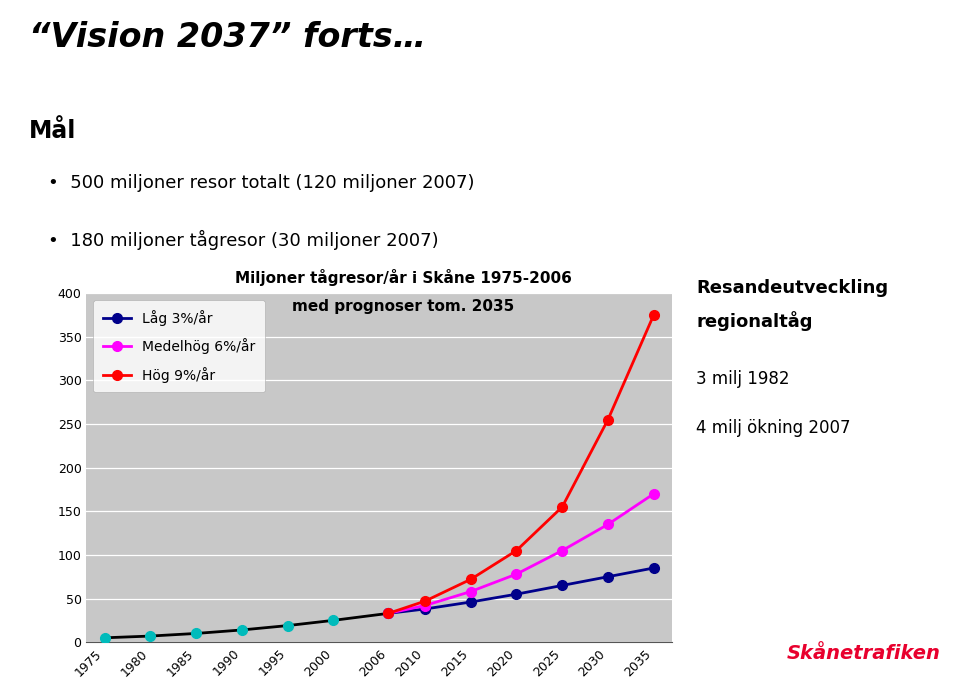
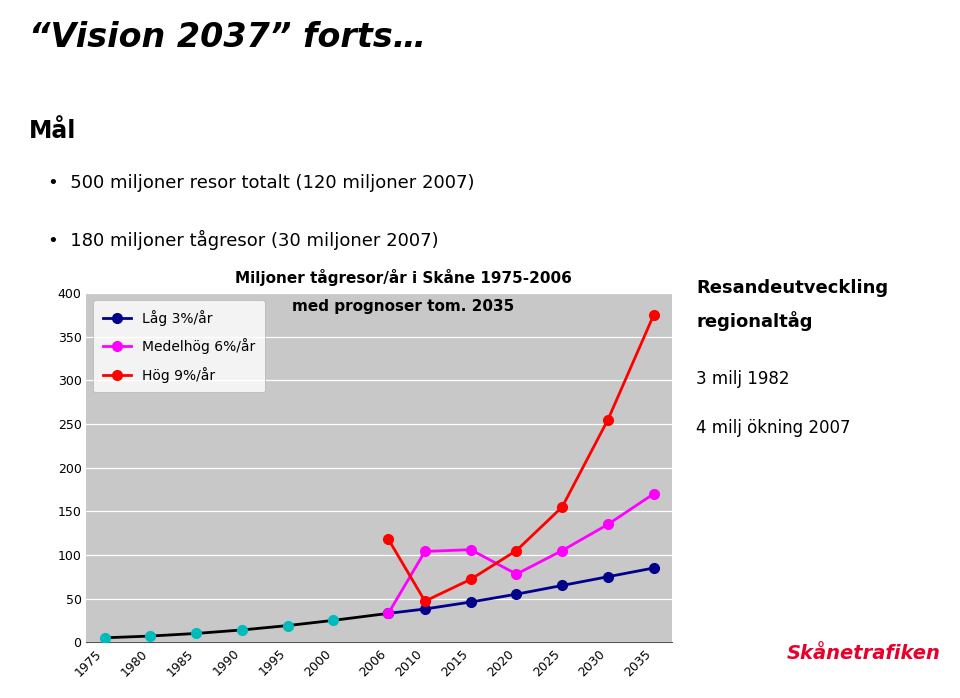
Hög 9%/år/2006: 33 -> 118
Medelhög 6%/år/2010: 42 -> 104
Medelhög 6%/år/2015: 58 -> 106
